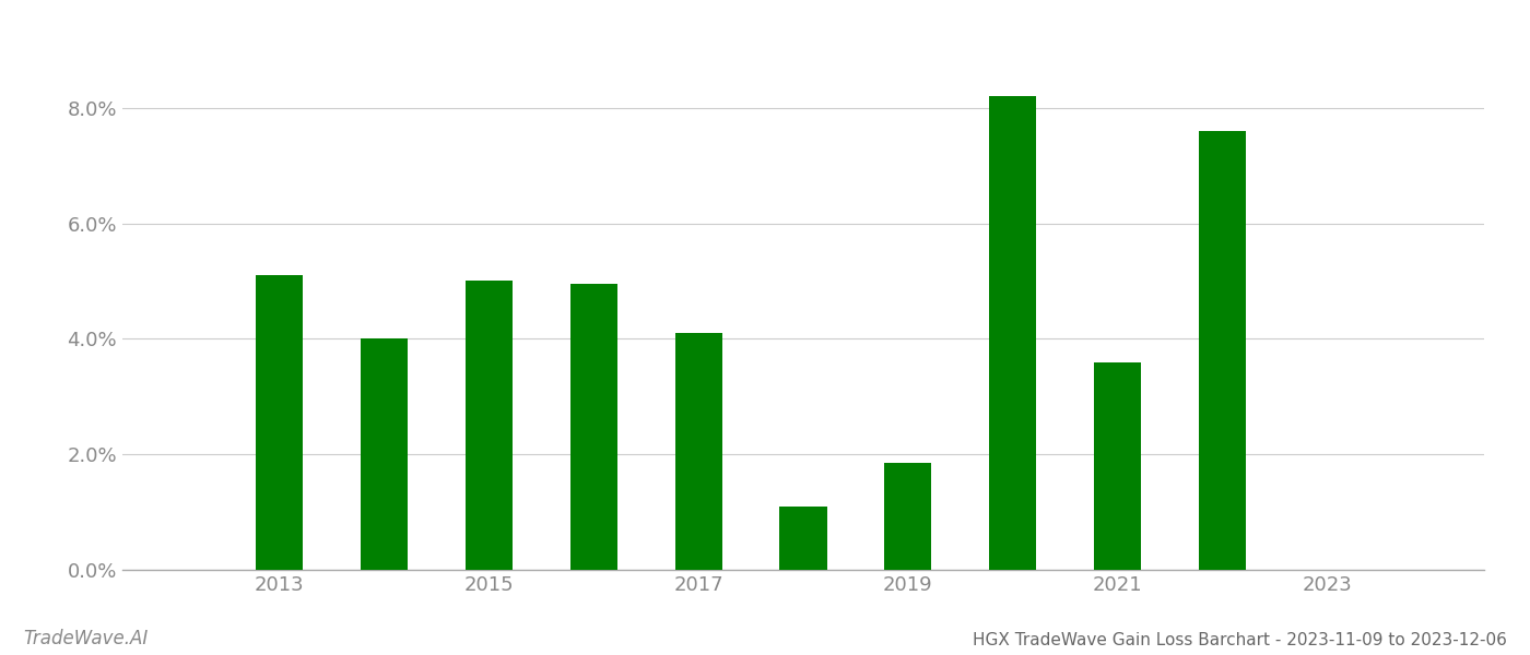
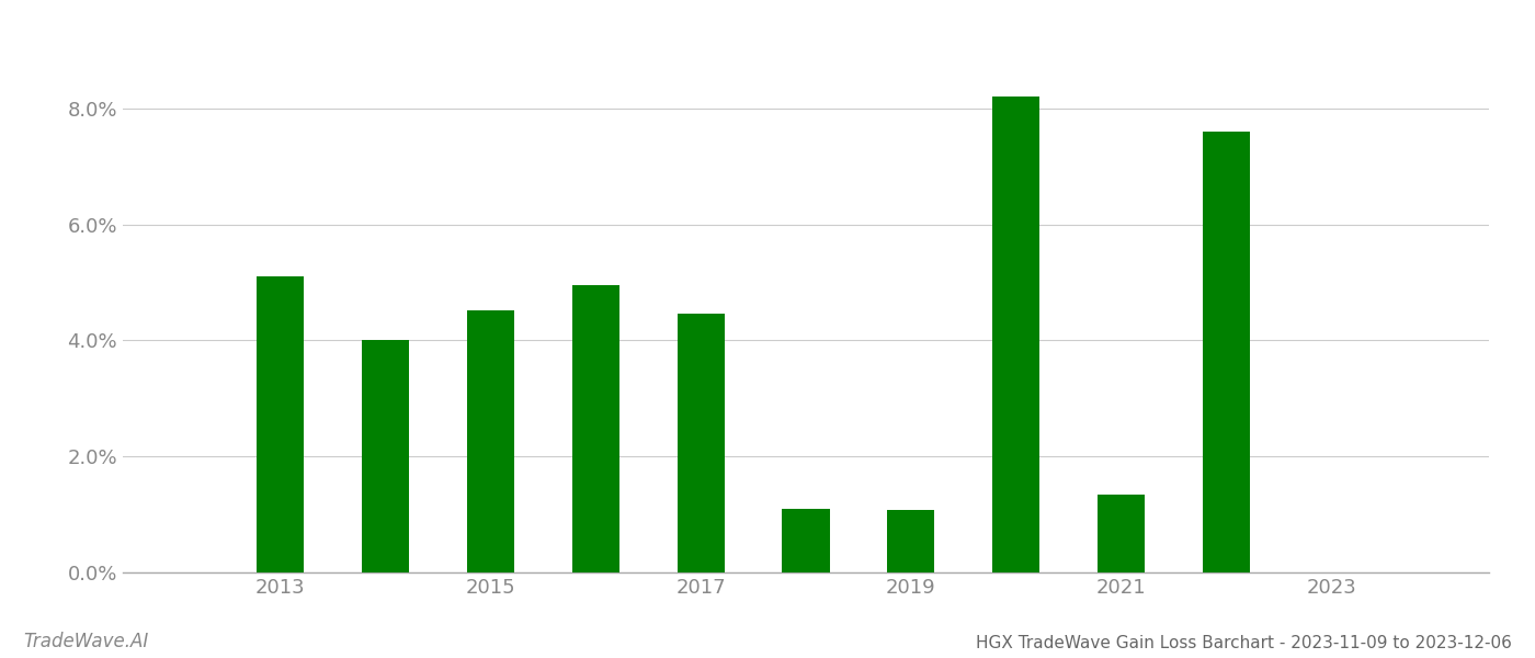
2015: 5.00% -> 4.52%
2017: 4.10% -> 4.46%
2019: 1.85% -> 1.08%
2021: 3.60% -> 1.34%
